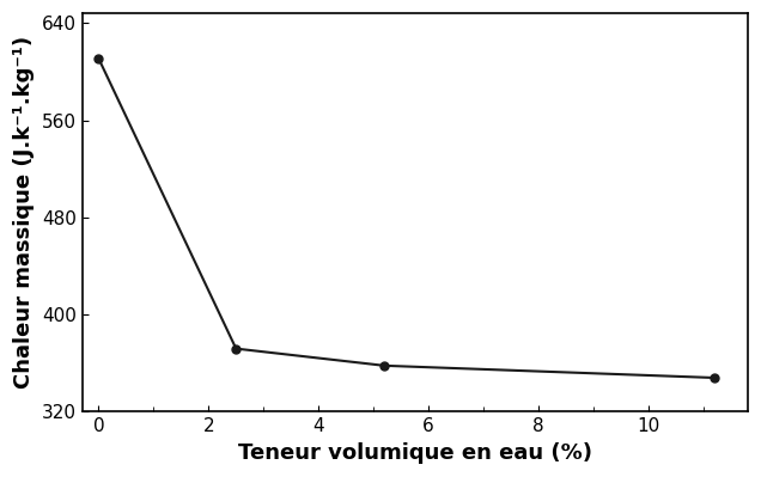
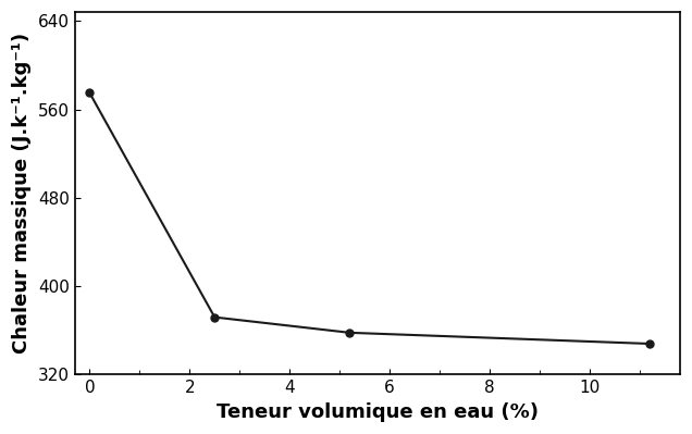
0: 611 -> 575
